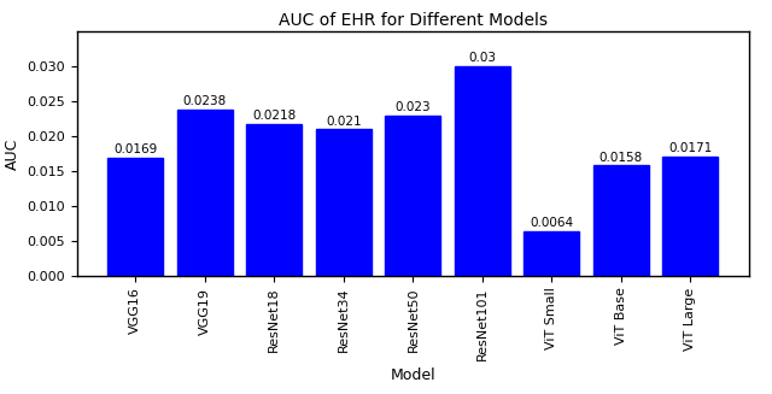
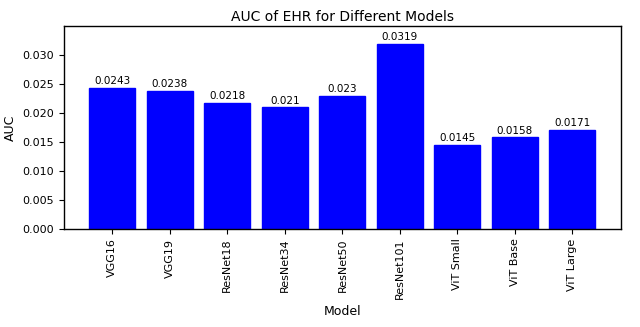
VGG16: 0.0169 -> 0.0243
ResNet101: 0.03 -> 0.0319
ViT Small: 0.0064 -> 0.0145
